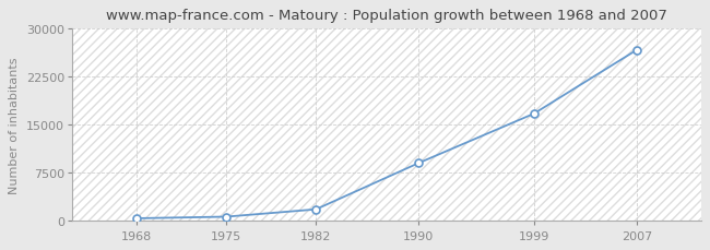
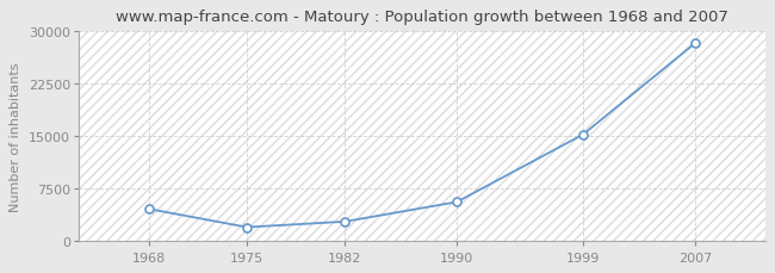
1968: 400 -> 4600
1975: 600 -> 2000
1982: 1800 -> 2800
1990: 9000 -> 5600
1999: 16700 -> 15200
2007: 26600 -> 28200
